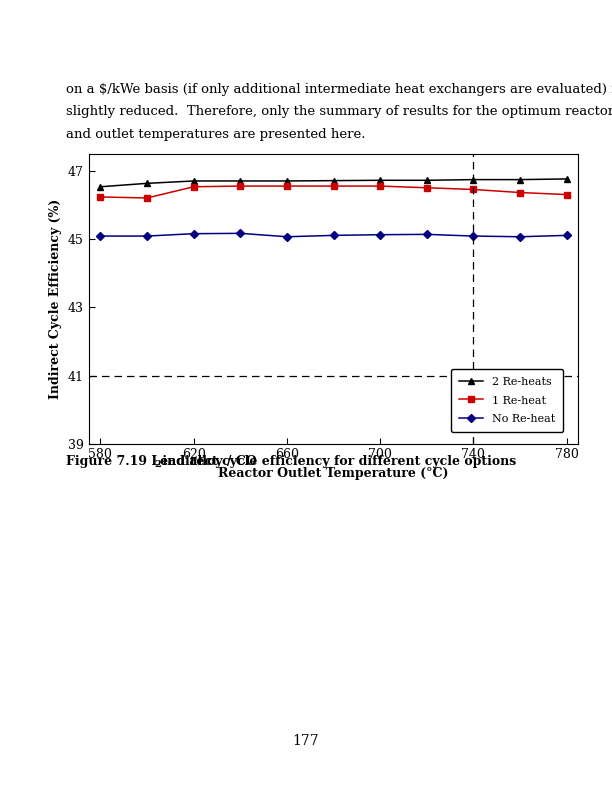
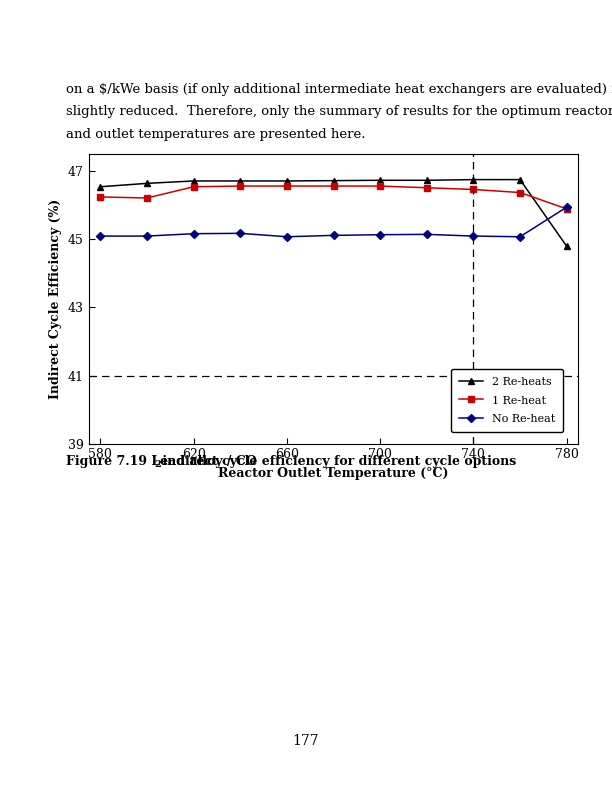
2 Re-heats/780: 46.78 -> 44.80
1 Re-heat/780: 46.32 -> 45.90
No Re-heat/780: 45.12 -> 45.95
